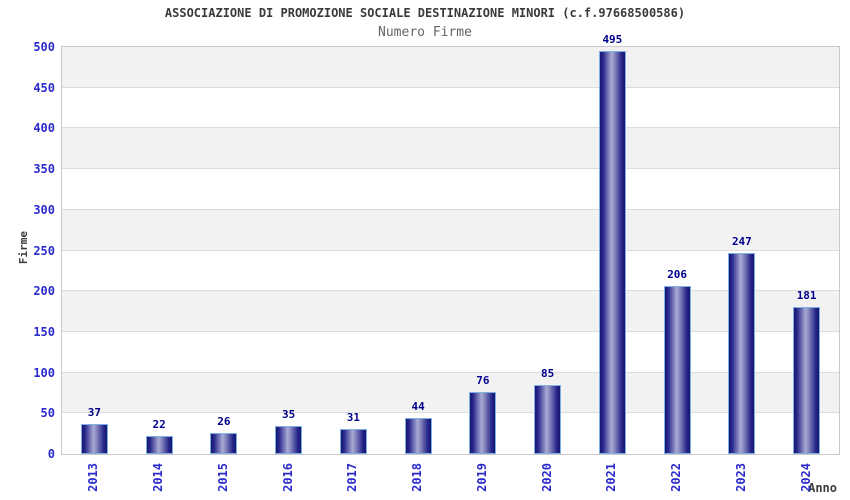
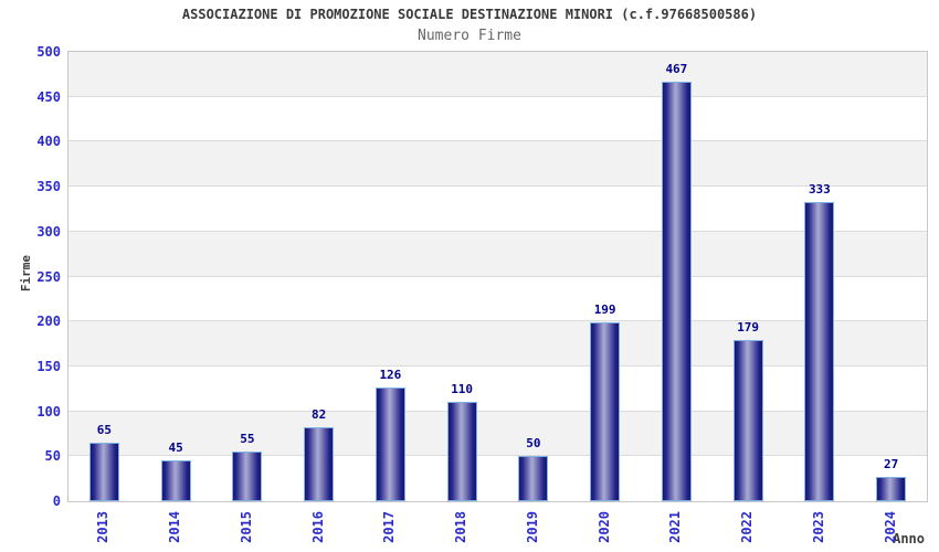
2013: 37 -> 65
2014: 22 -> 45
2015: 26 -> 55
2016: 35 -> 82
2017: 31 -> 126
2018: 44 -> 110
2019: 76 -> 50
2020: 85 -> 199
2021: 495 -> 467
2022: 206 -> 179
2023: 247 -> 333
2024: 181 -> 27
